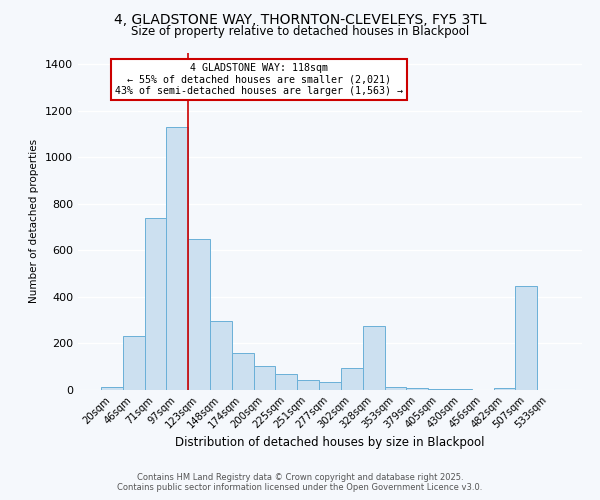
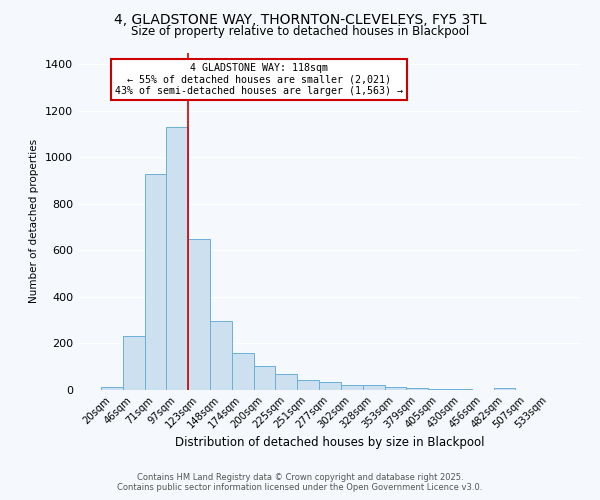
71sqm: 740 -> 930
302sqm: 95 -> 22
328sqm: 275 -> 20
507sqm: 445 -> 2
